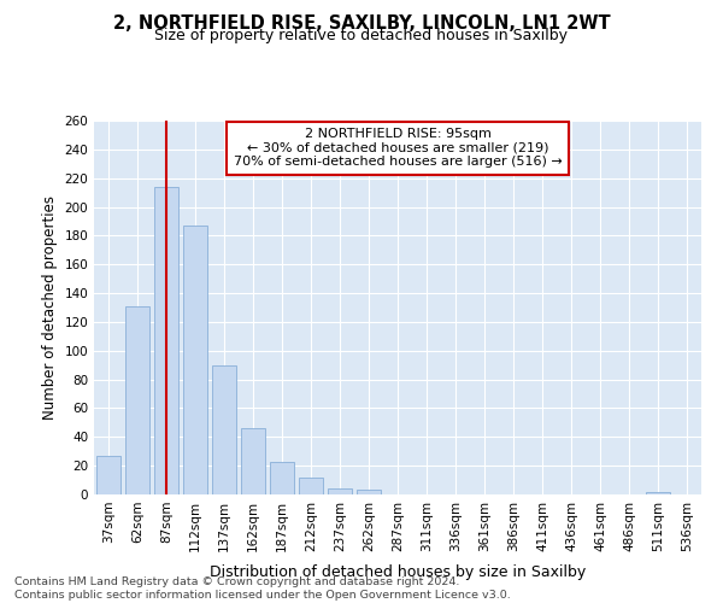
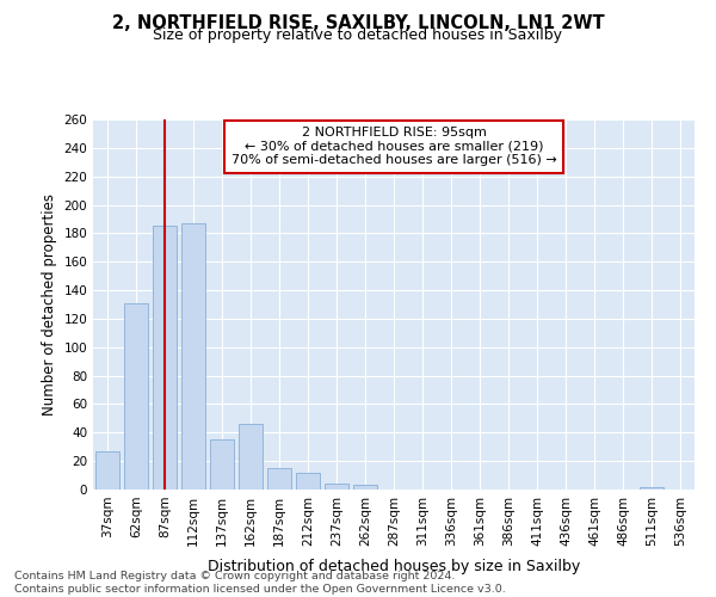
87sqm: 214 -> 185
137sqm: 90 -> 35
187sqm: 23 -> 15
